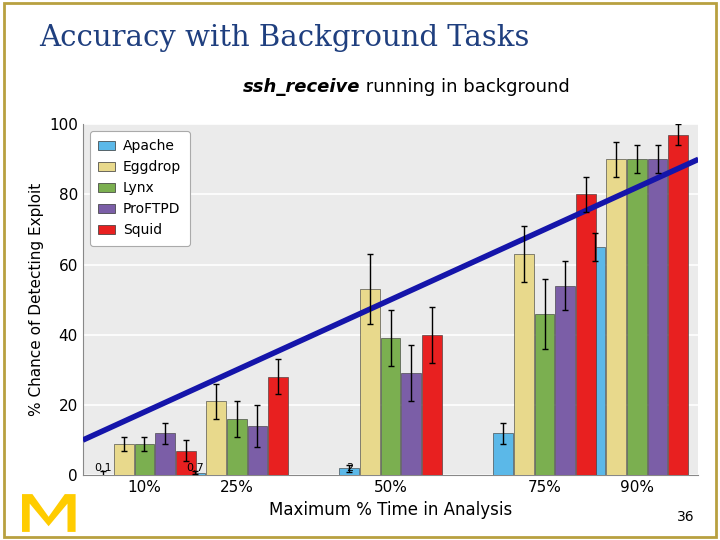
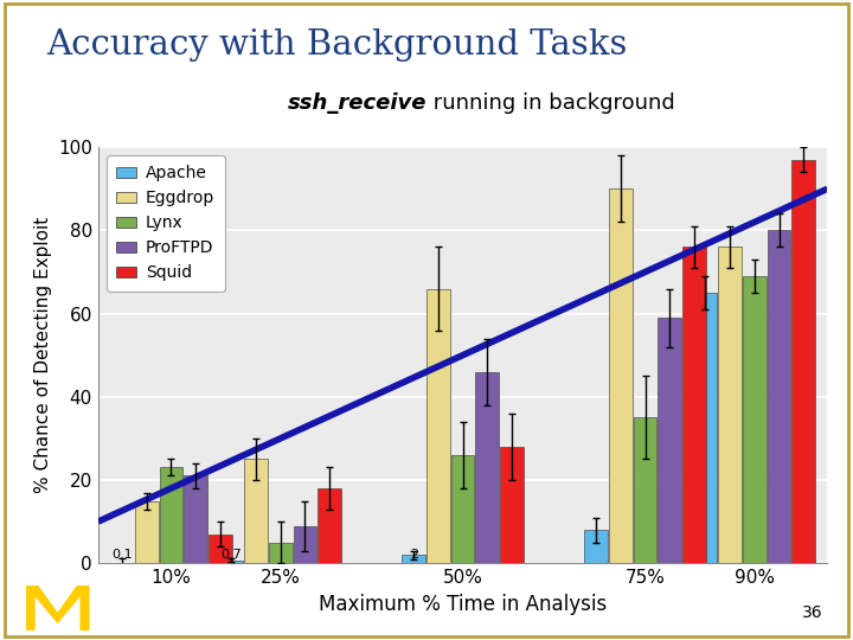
Eggdrop/10%: 9 -> 15
Lynx/10%: 9 -> 23
ProFTPD/10%: 12 -> 21
Eggdrop/25%: 21 -> 25
Lynx/25%: 16 -> 5
ProFTPD/25%: 14 -> 9
Squid/25%: 28 -> 18
Eggdrop/50%: 53 -> 66
Lynx/50%: 39 -> 26
ProFTPD/50%: 29 -> 46
Squid/50%: 40 -> 28
Apache/75%: 12.0 -> 8.0
Eggdrop/75%: 63 -> 90
Lynx/75%: 46 -> 35
ProFTPD/75%: 54 -> 59
Squid/75%: 80 -> 76
Eggdrop/90%: 90 -> 76
Lynx/90%: 90 -> 69
ProFTPD/90%: 90 -> 80
